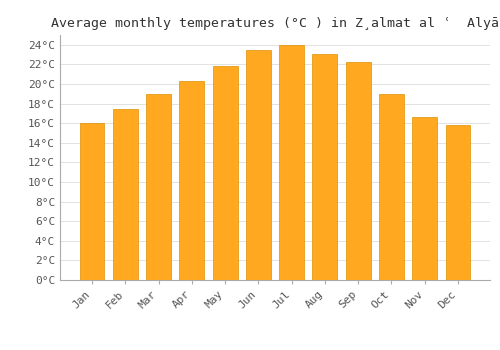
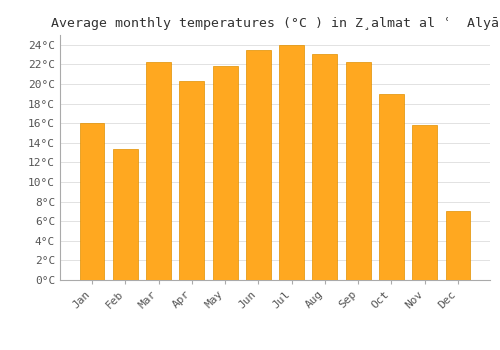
Feb: 17.4°C -> 13.4°C
Mar: 19.0°C -> 22.2°C
Nov: 16.6°C -> 15.8°C
Dec: 15.8°C -> 7.0°C
